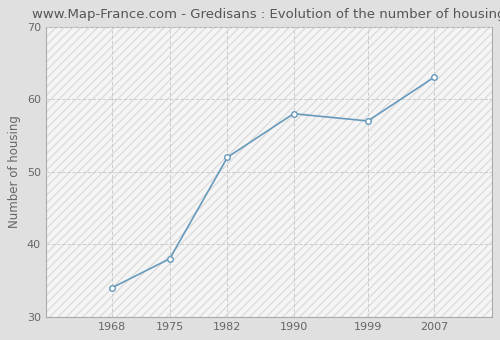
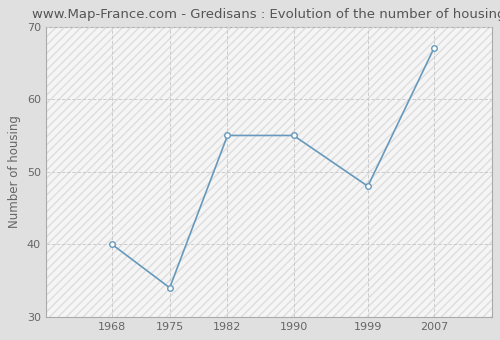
1968: 34 -> 40
1975: 38 -> 34
1982: 52 -> 55
1990: 58 -> 55
1999: 57 -> 48
2007: 63 -> 67
